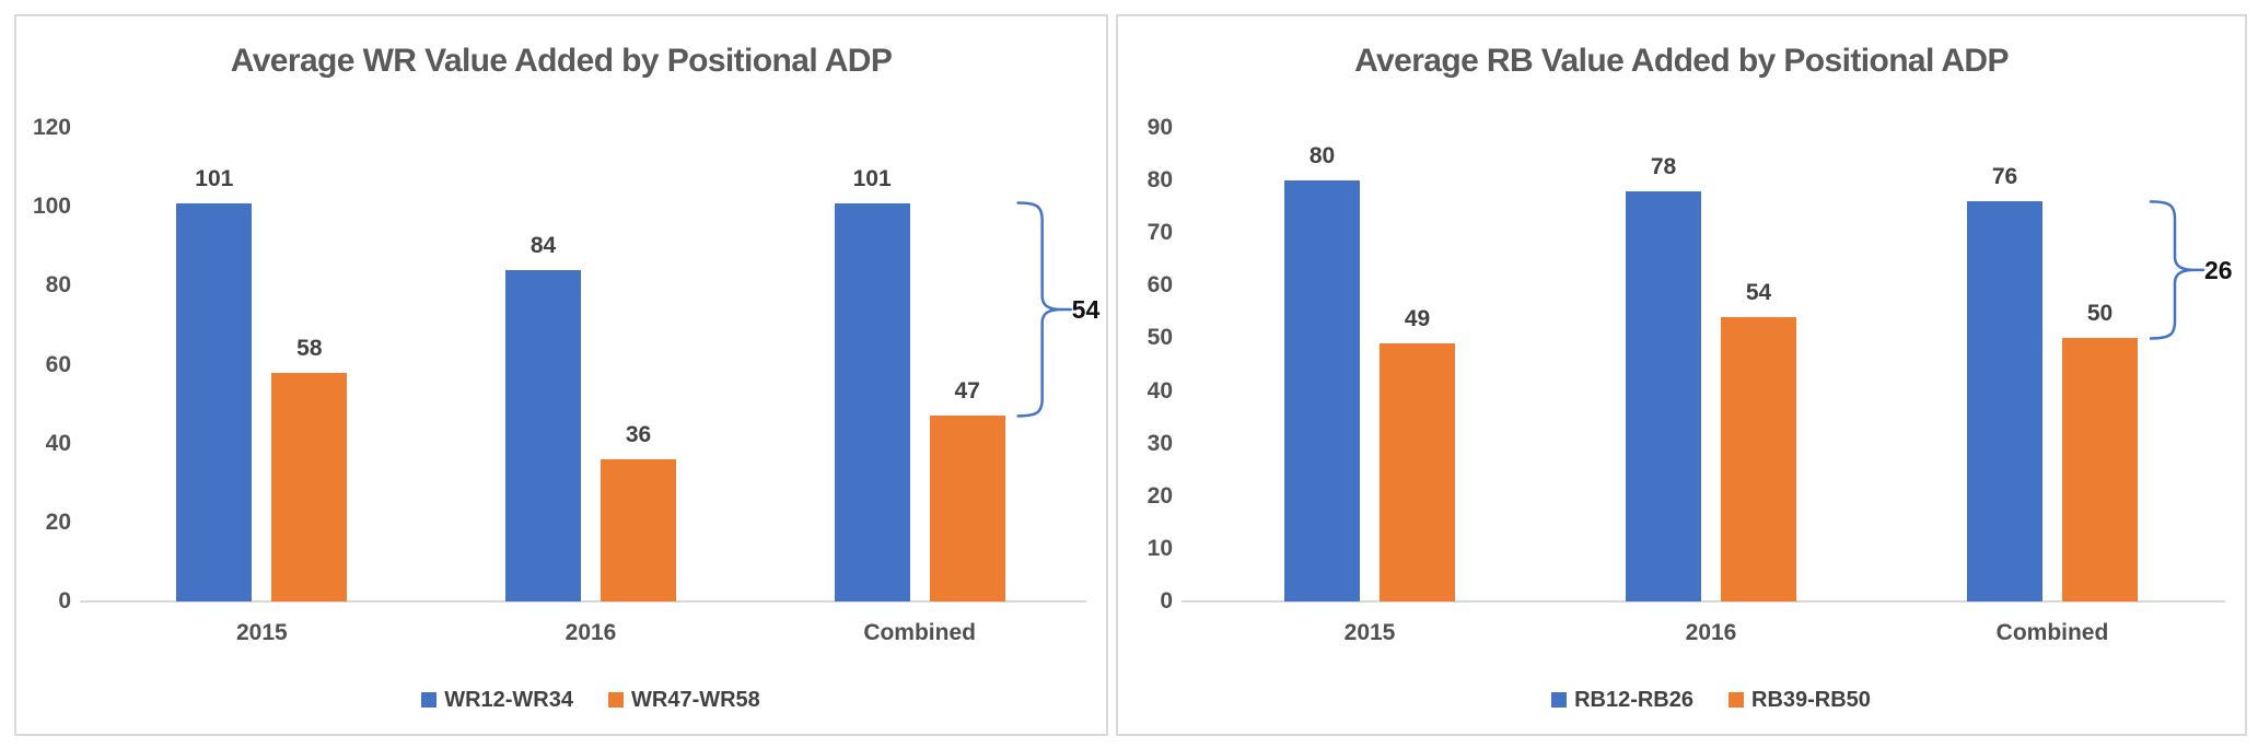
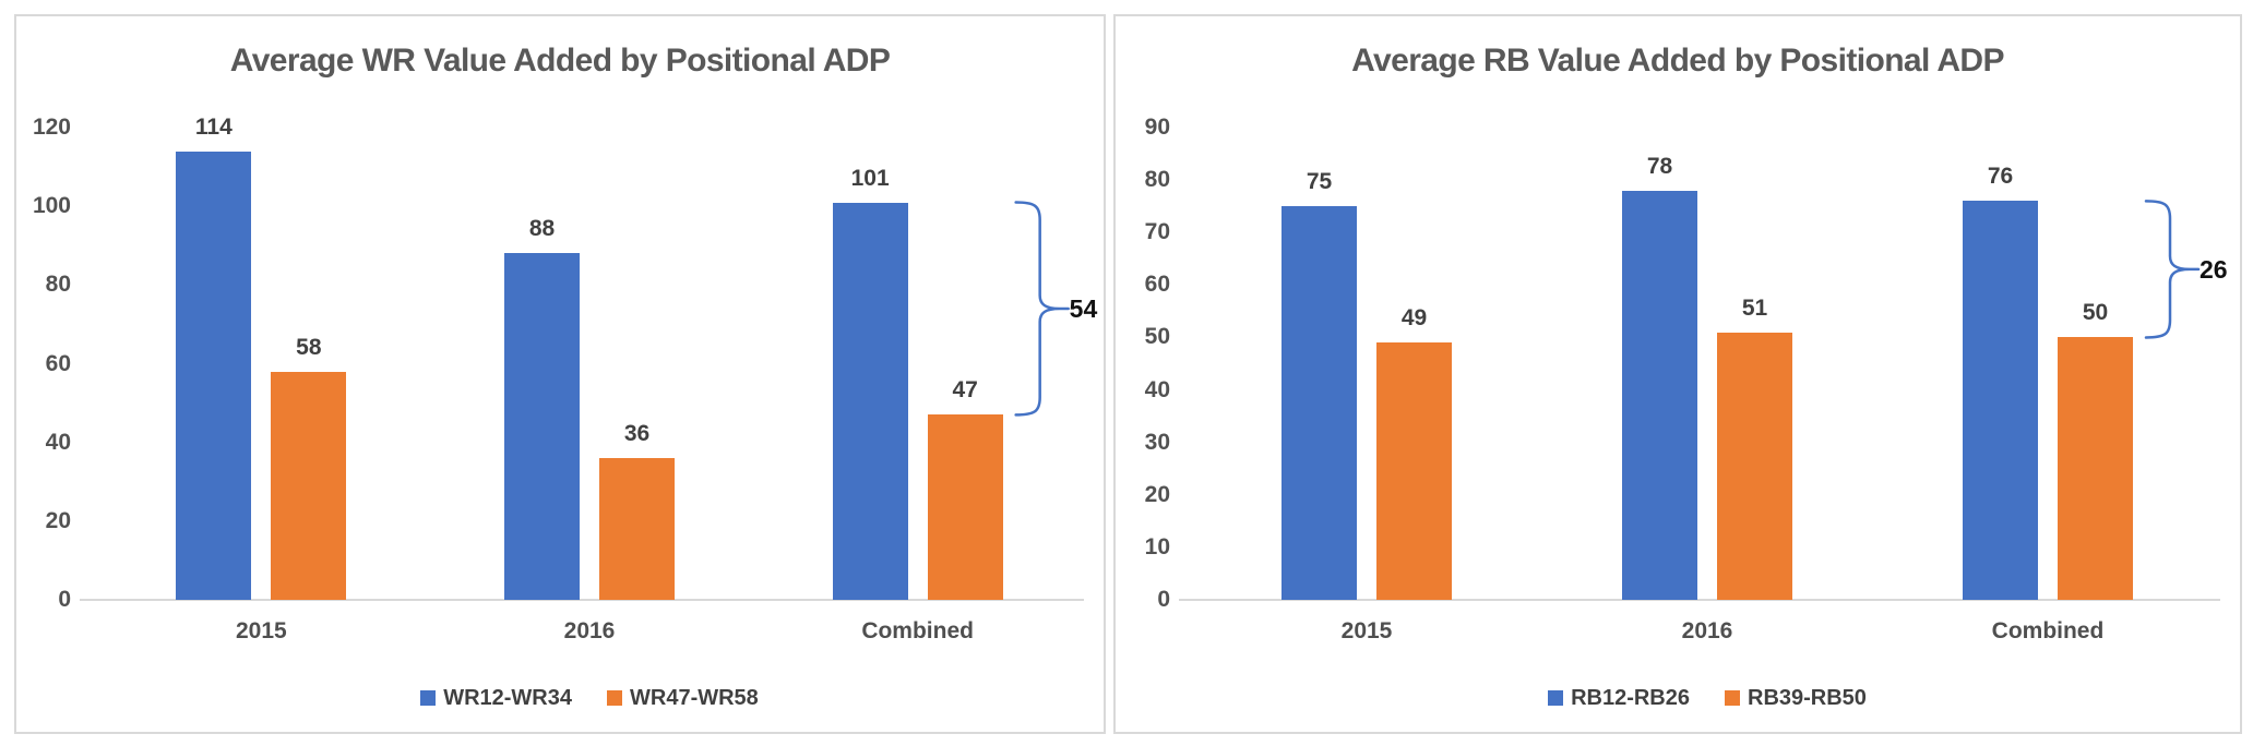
Average WR Value Added by Positional ADP/WR12-WR34/2015: 101 -> 114
Average WR Value Added by Positional ADP/WR12-WR34/2016: 84 -> 88
Average RB Value Added by Positional ADP/RB12-RB26/2015: 80 -> 75
Average RB Value Added by Positional ADP/RB39-RB50/2016: 54 -> 51
